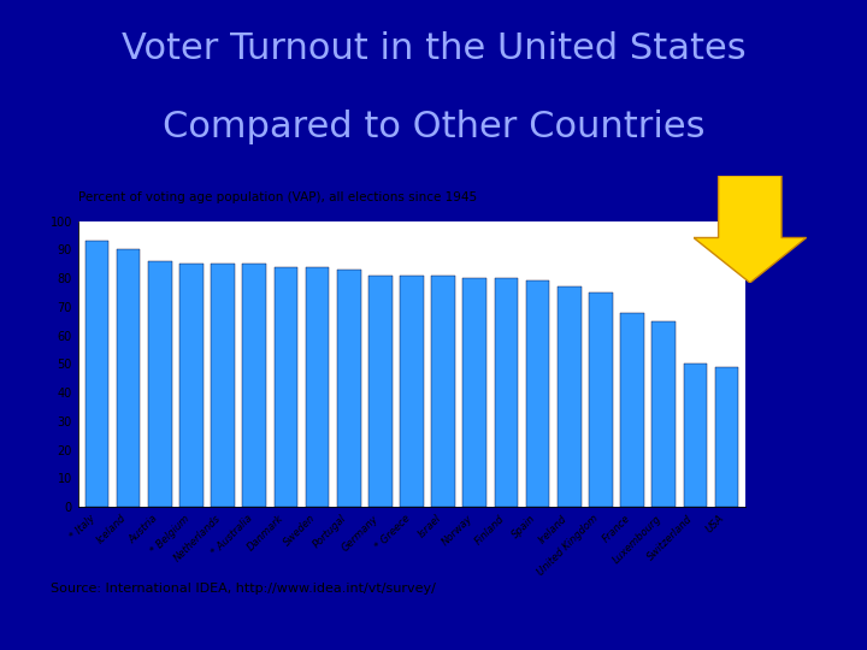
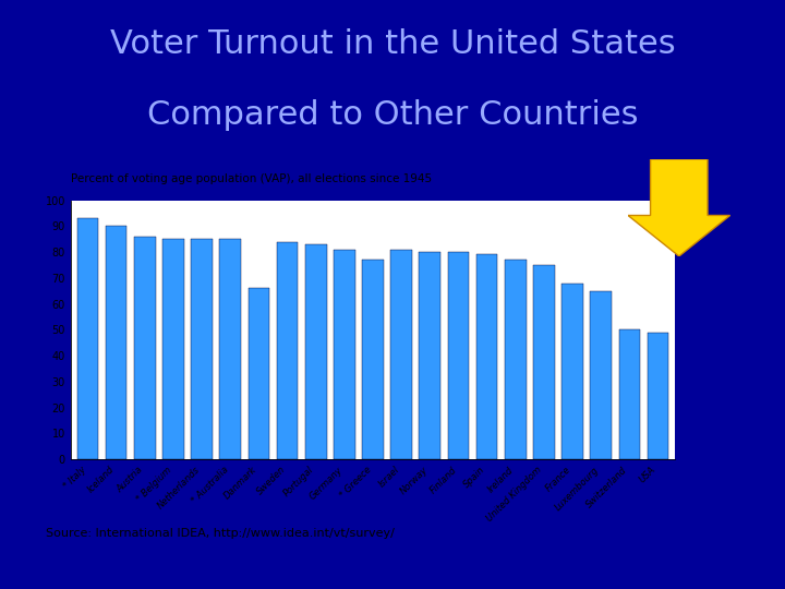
Danmark: 84 -> 66
* Greece: 81 -> 77
